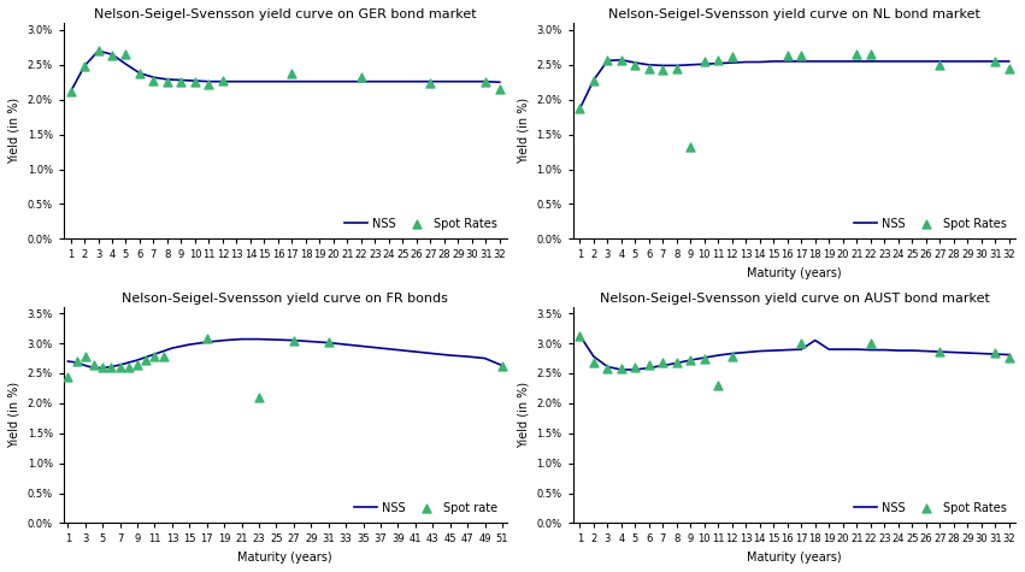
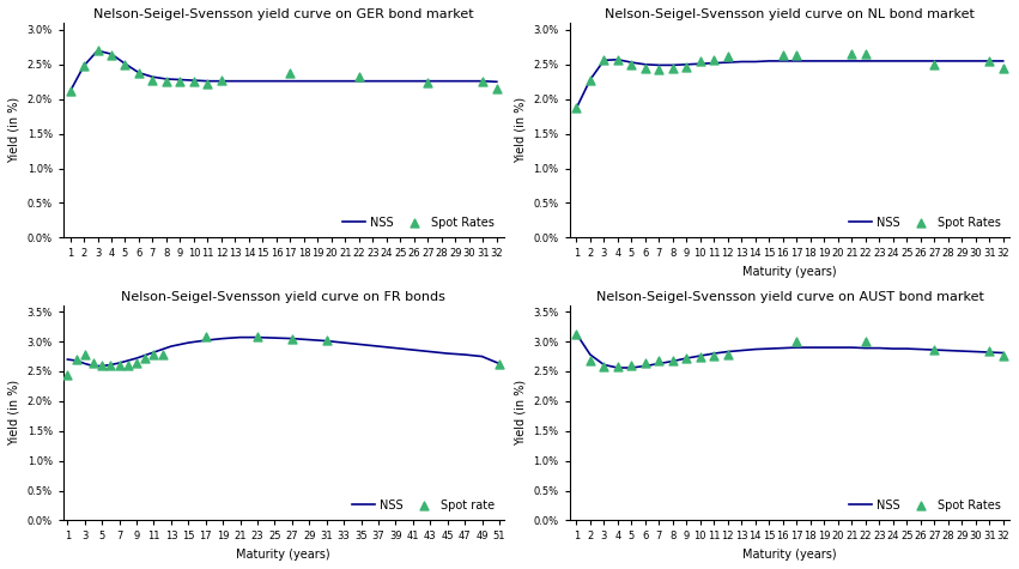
Nelson-Seigel-Svensson yield curve on GER bond market/Spot Rates/5: 2.66% -> 2.49%
Nelson-Seigel-Svensson yield curve on NL bond market/Spot Rates/9: 1.32% -> 2.46%
Nelson-Seigel-Svensson yield curve on FR bonds/Spot rate/23: 2.10% -> 3.09%
Nelson-Seigel-Svensson yield curve on AUST bond market/Spot Rates/11: 2.30% -> 2.77%
Nelson-Seigel-Svensson yield curve on AUST bond market/NSS/18: 3.05% -> 2.90%
